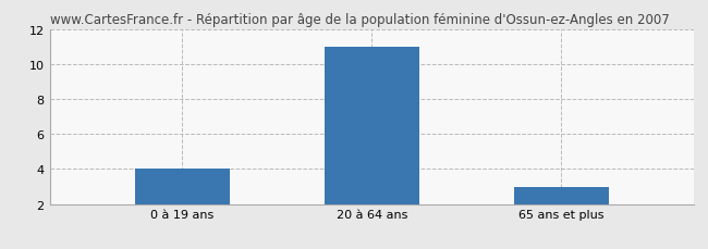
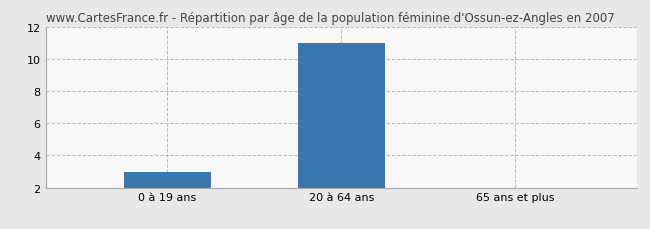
0 à 19 ans: 4 -> 3
65 ans et plus: 3 -> 2
